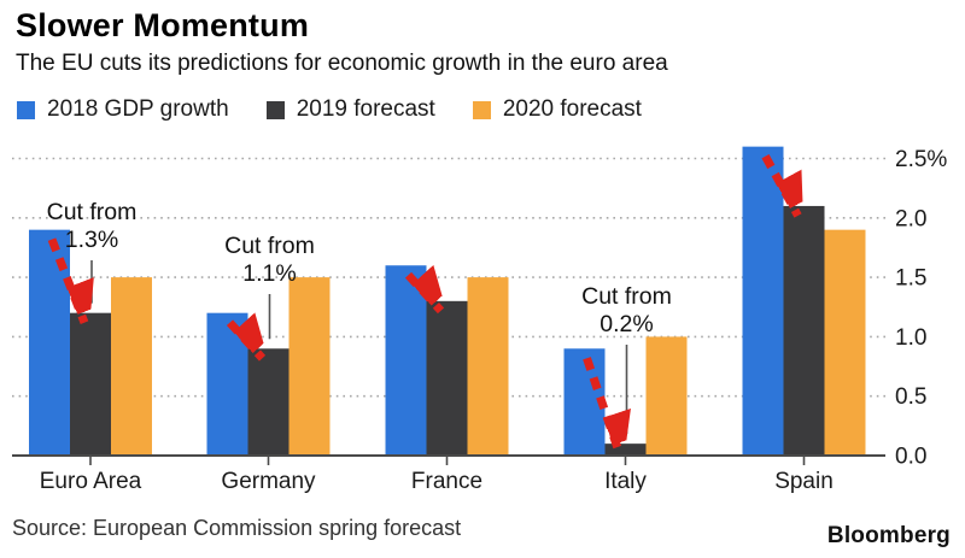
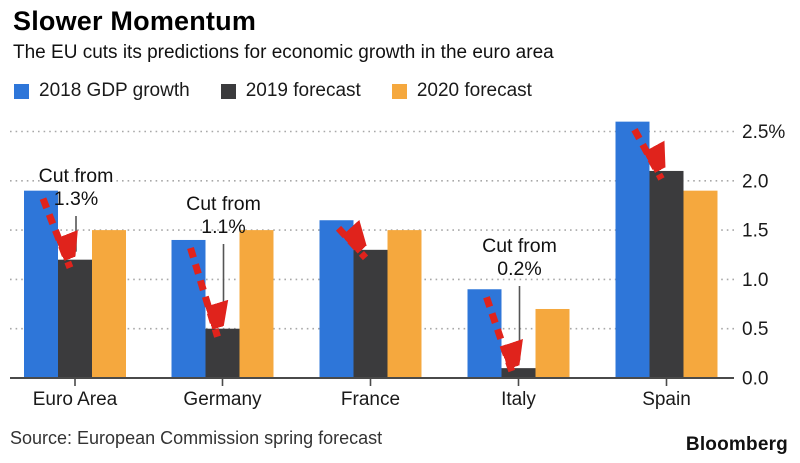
2018 GDP growth/Germany: 1.2% -> 1.4%
2019 forecast/Germany: 0.9% -> 0.5%
2020 forecast/Italy: 1.0% -> 0.7%
